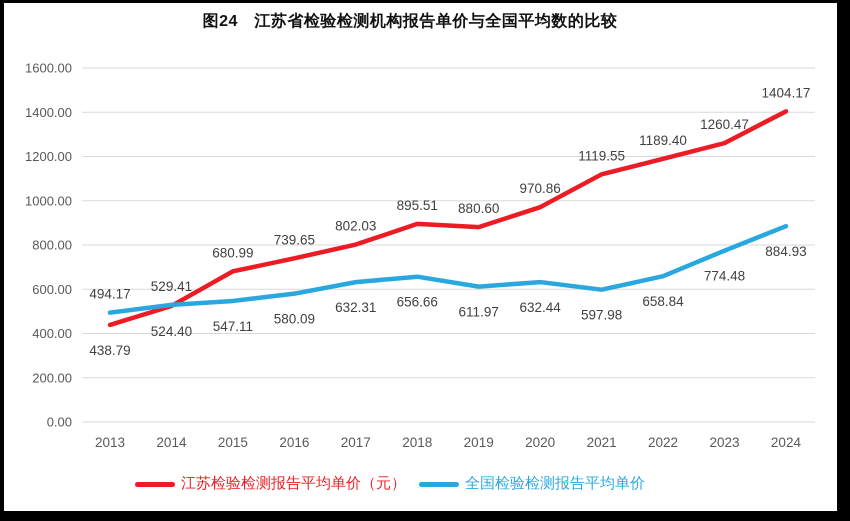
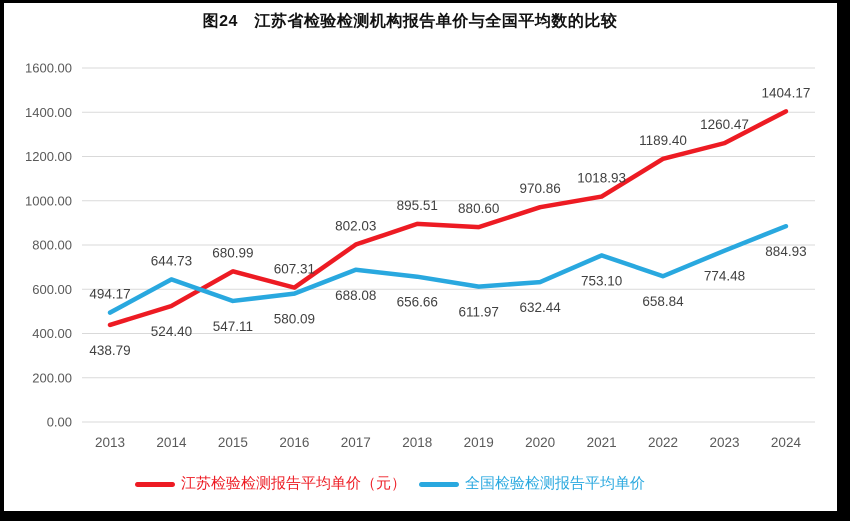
全国检验检测报告平均单价/2014: 529.41 -> 644.73
江苏检验检测报告平均单价（元）/2016: 739.65 -> 607.31
全国检验检测报告平均单价/2017: 632.31 -> 688.08
江苏检验检测报告平均单价（元）/2021: 1119.55 -> 1018.93
全国检验检测报告平均单价/2021: 597.98 -> 753.10
